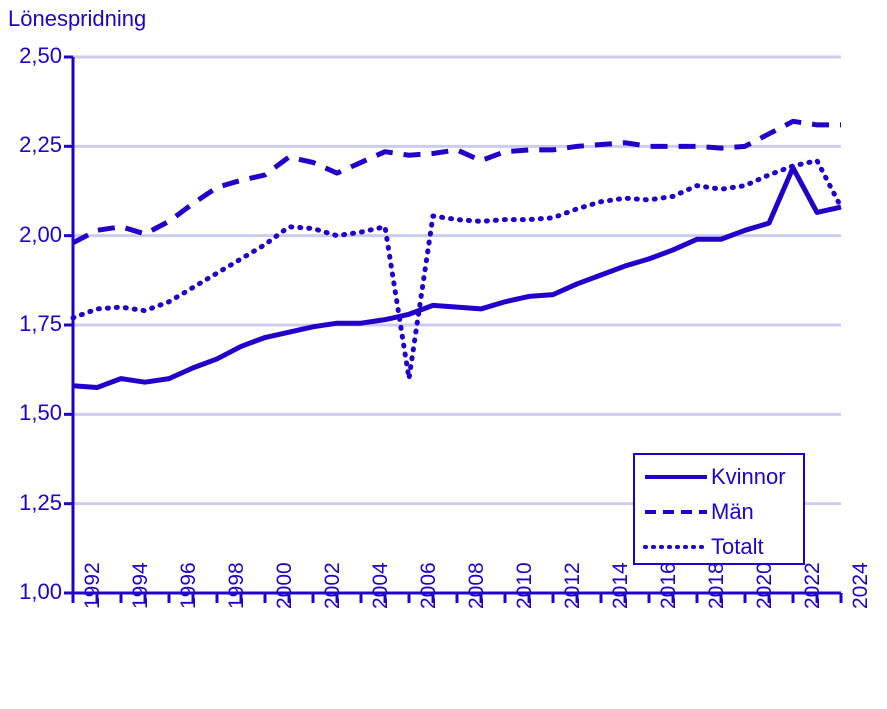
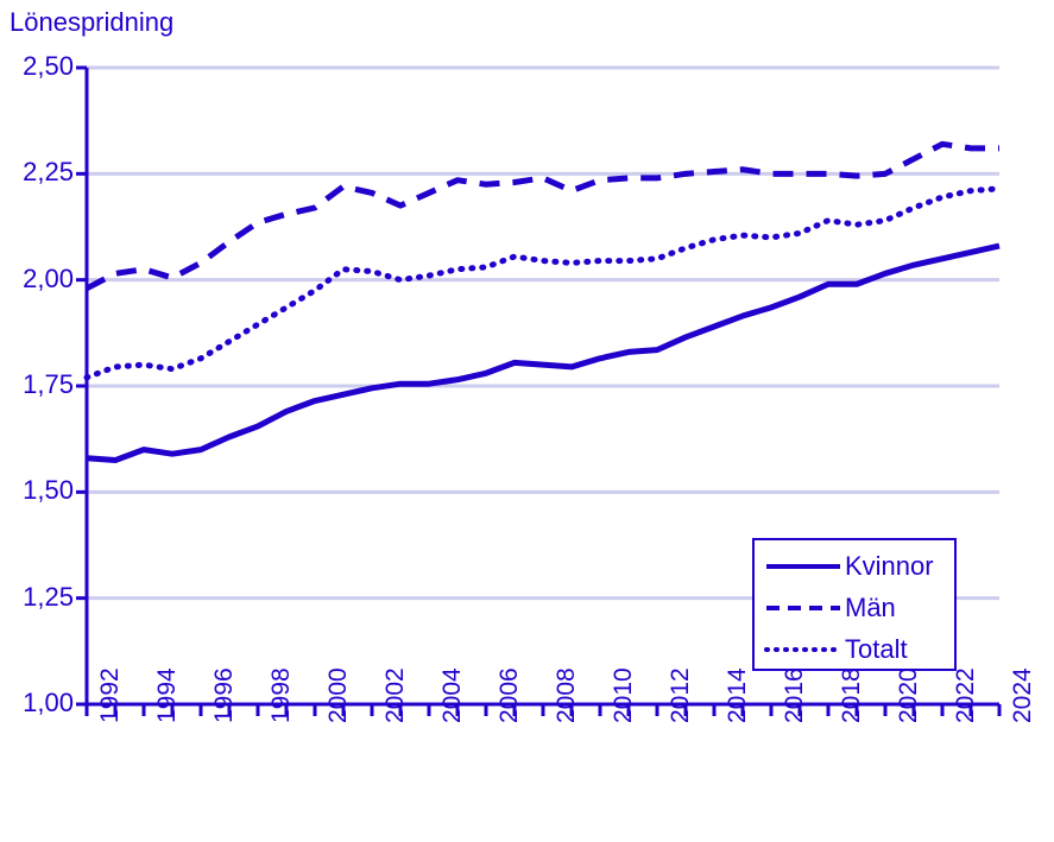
Totalt/2006: 1,60 -> 2,03
Kvinnor/2022: 2,19 -> 2,05
Totalt/2024: 2,08 -> 2,21
